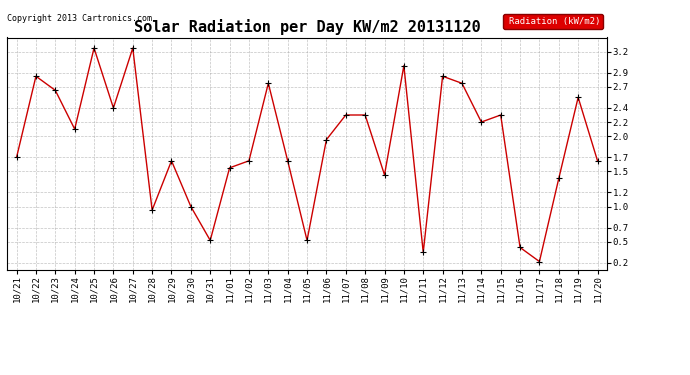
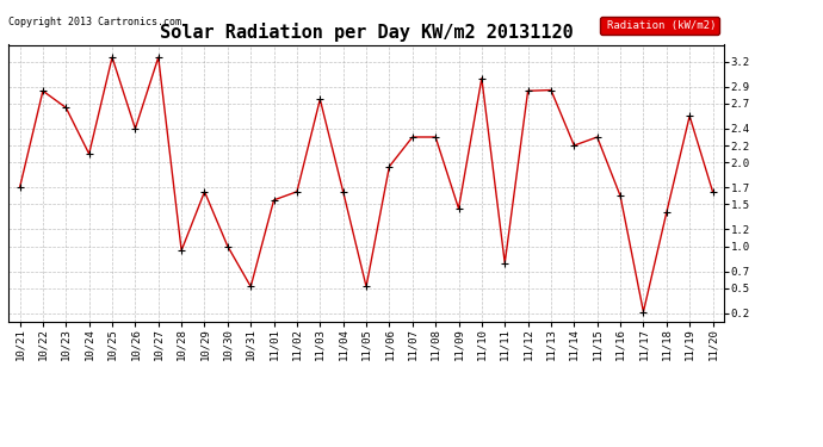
11/11: 0.35 -> 0.80
11/13: 2.75 -> 2.86
11/16: 0.42 -> 1.60
